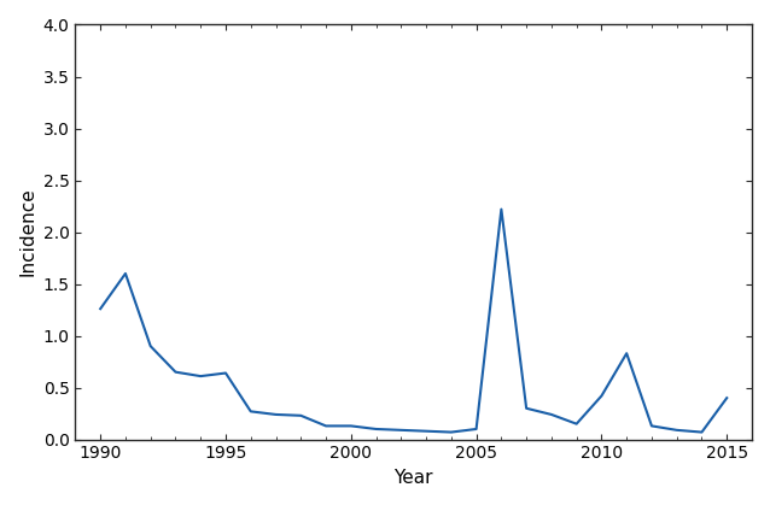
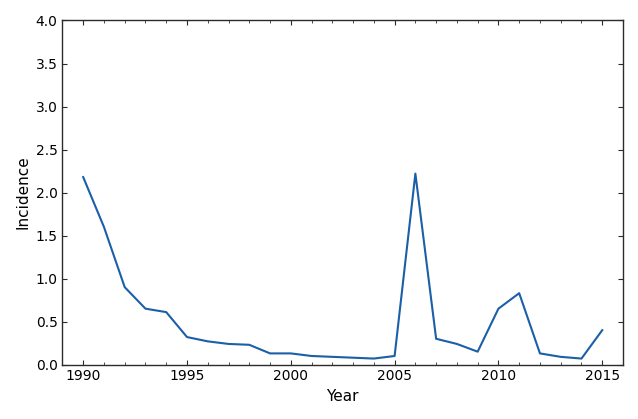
1990: 1.26 -> 2.18
1995: 0.64 -> 0.32
2010: 0.42 -> 0.65
